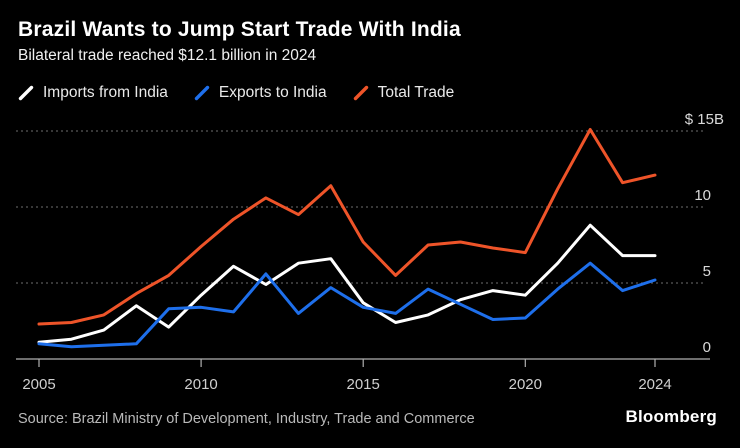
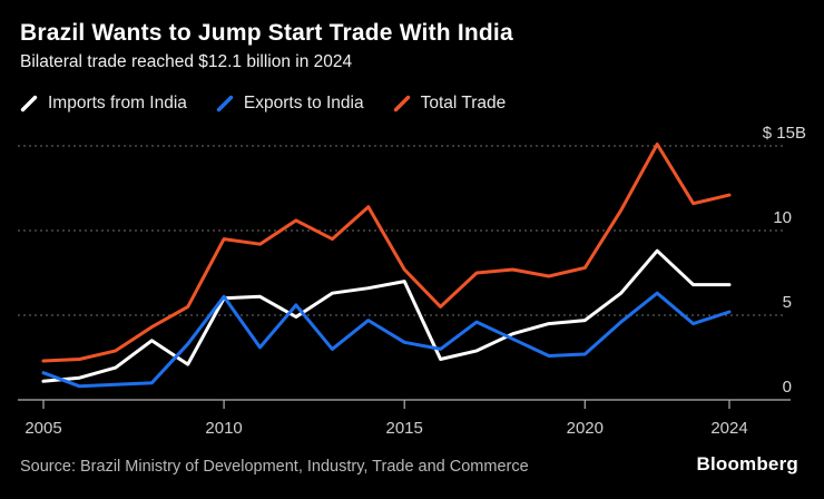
Exports to India/2005: 1.0 -> 1.6
Imports from India/2010: 4.2 -> 6.0
Exports to India/2010: 3.4 -> 6.1
Total Trade/2010: 7.4 -> 9.5
Imports from India/2015: 3.7 -> 7.0
Imports from India/2020: 4.2 -> 4.7
Total Trade/2020: 7.0 -> 7.8
